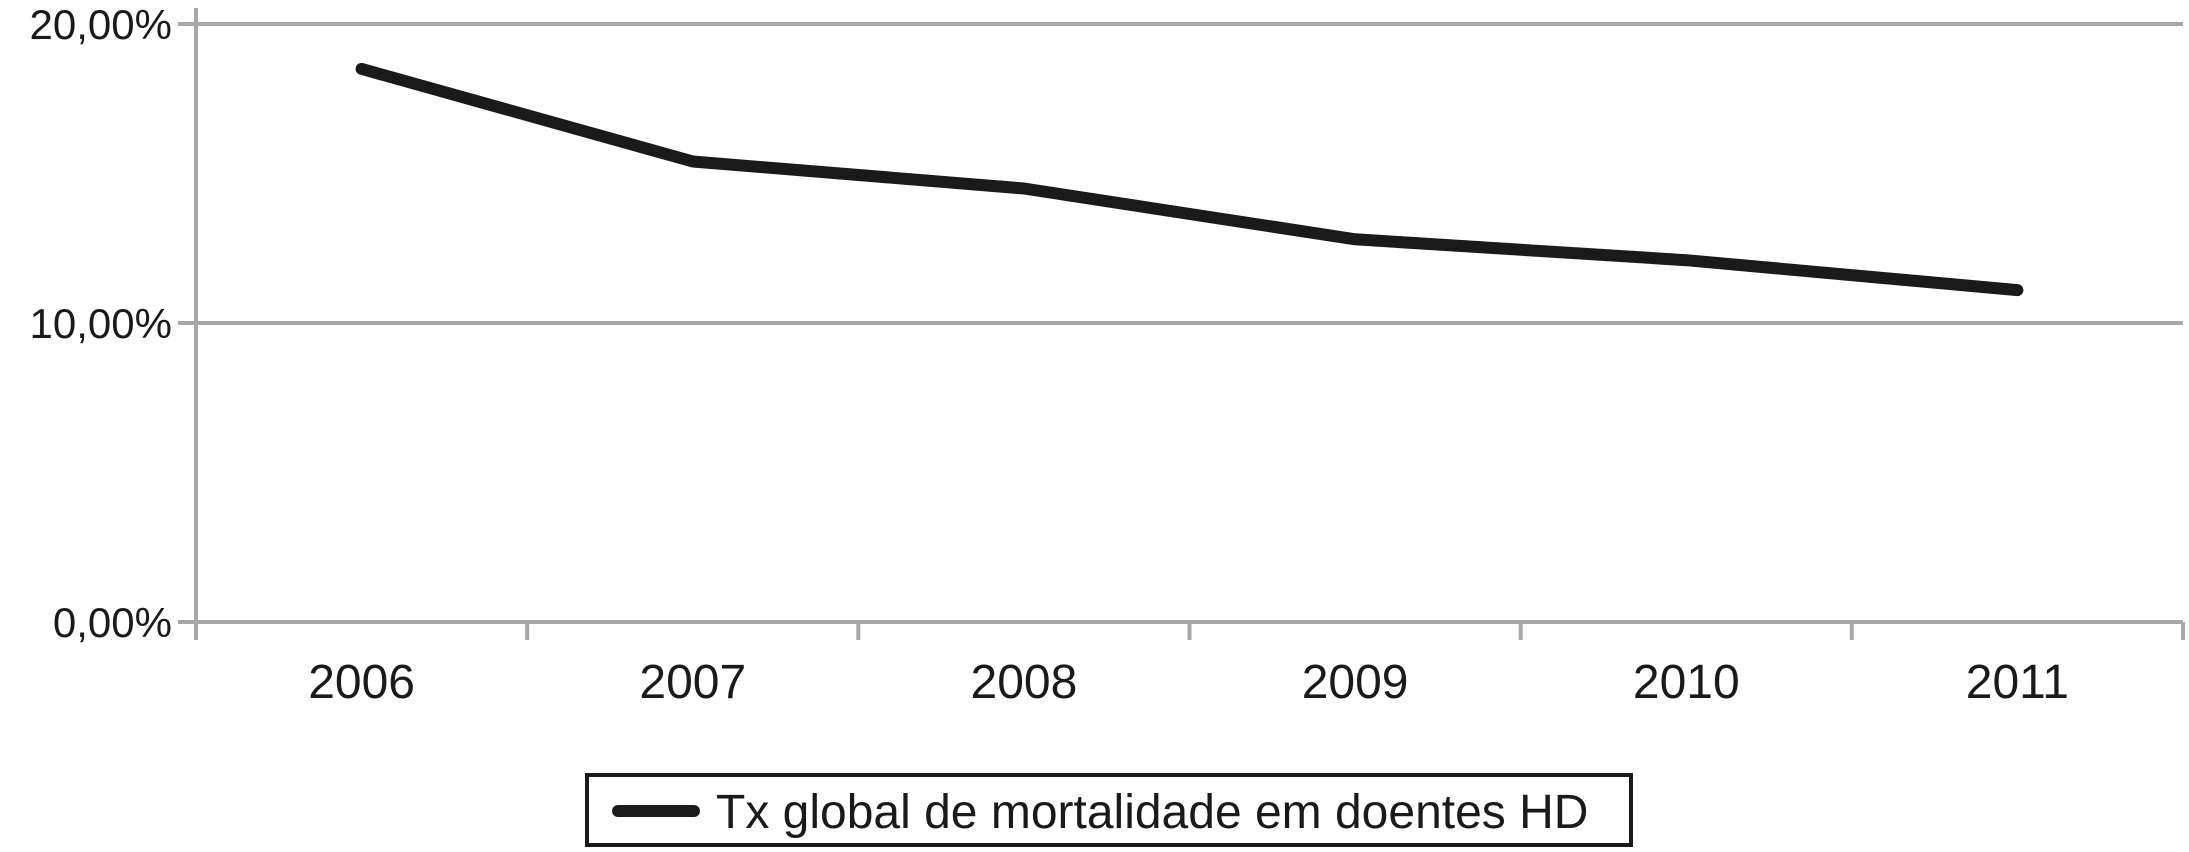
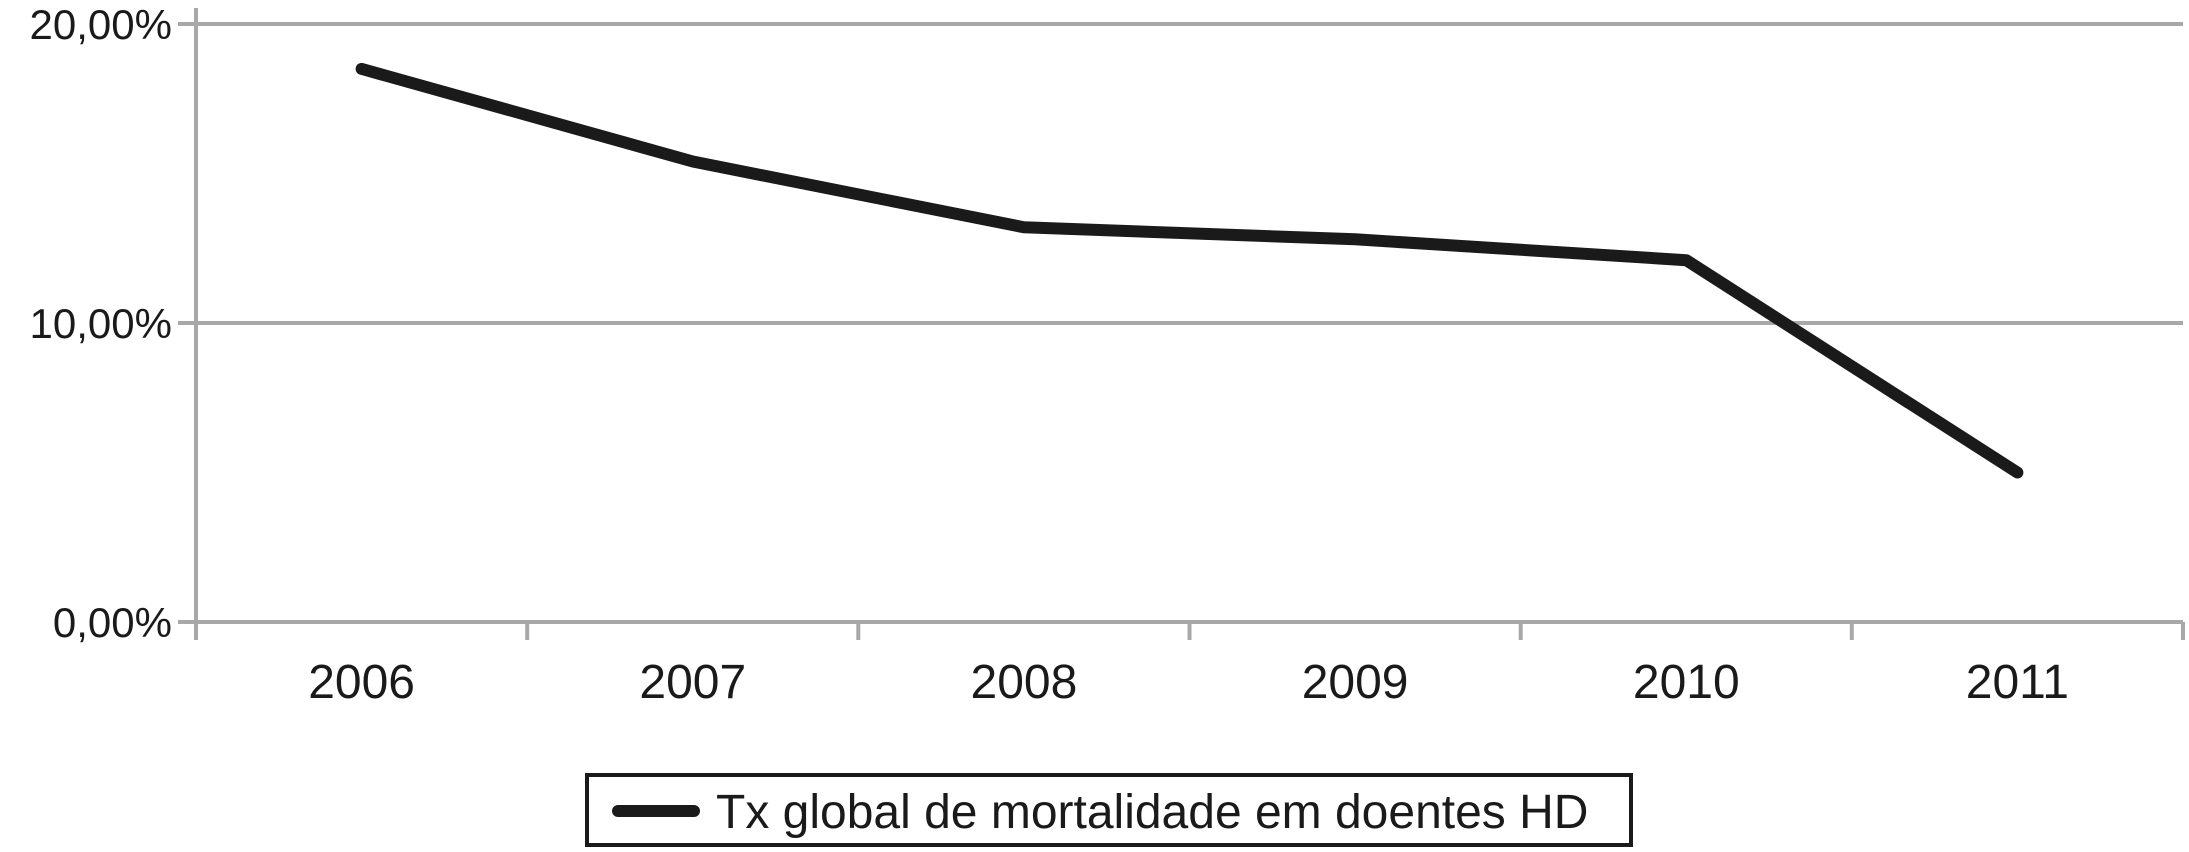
2008: 14,5% -> 13,2%
2011: 11,1% -> 5,0%
